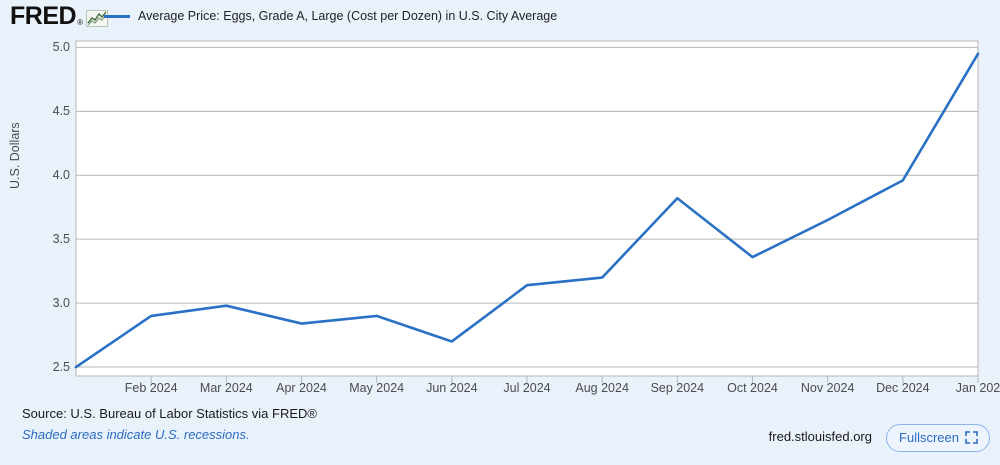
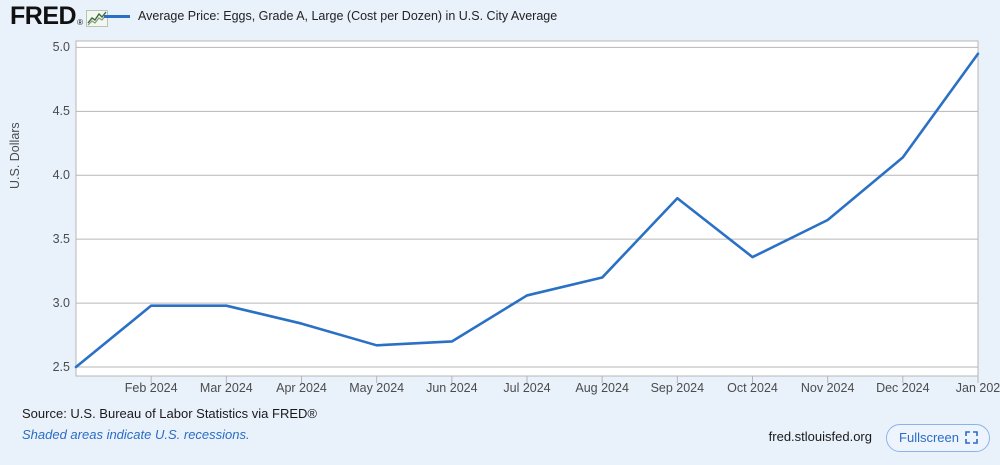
Feb 2024: 2.90 -> 2.98
May 2024: 2.90 -> 2.67
Jul 2024: 3.14 -> 3.06
Dec 2024: 3.96 -> 4.14
